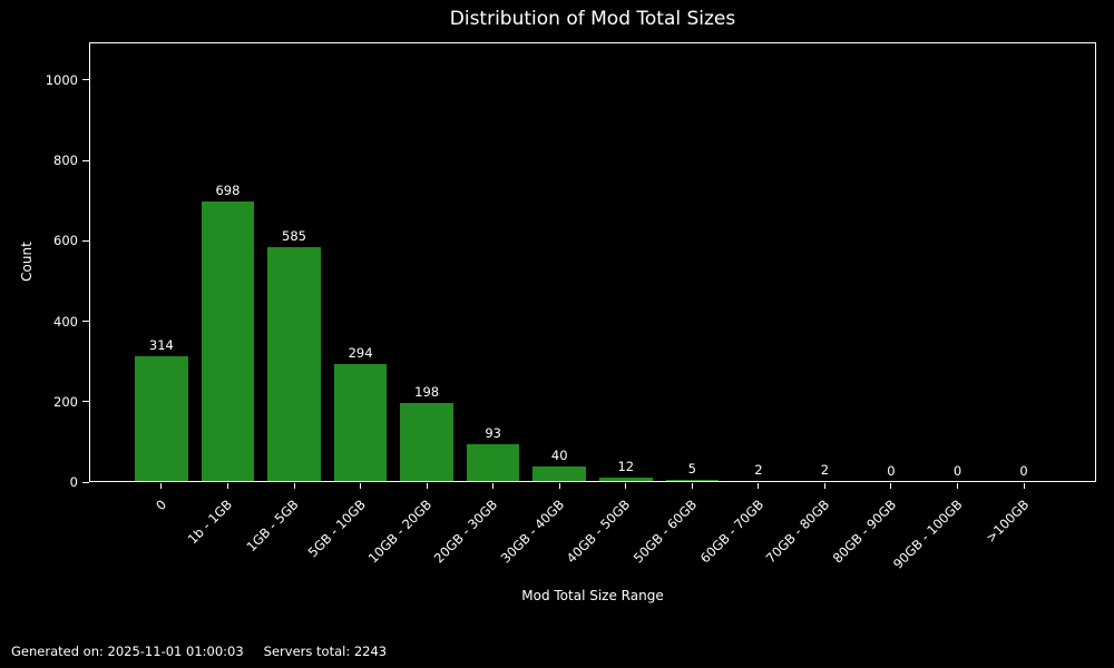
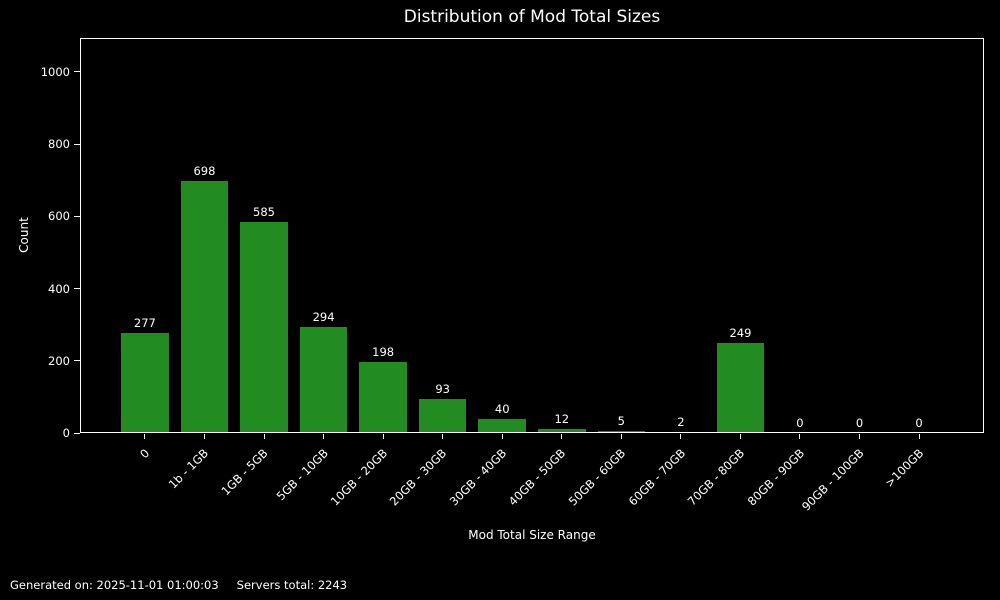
0: 314 -> 277
70GB - 80GB: 2 -> 249
